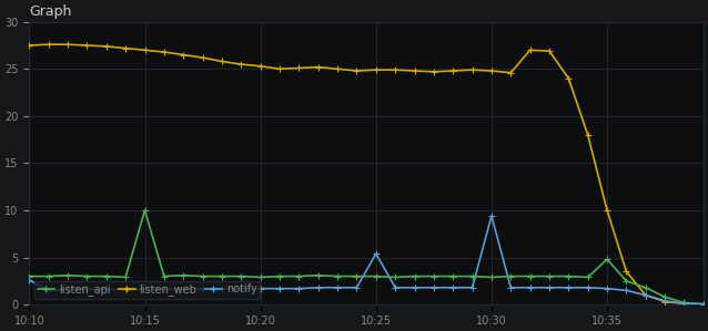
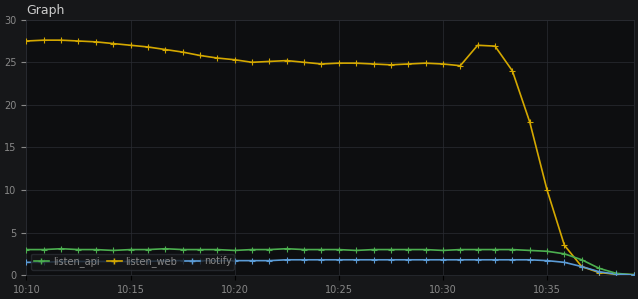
notify/10:10: 2.6 -> 1.5
listen_api/10:15: 10.0 -> 3.0
notify/10:25: 5.4 -> 1.8
notify/10:30: 9.4 -> 1.8
listen_api/10:35: 4.8 -> 2.8
